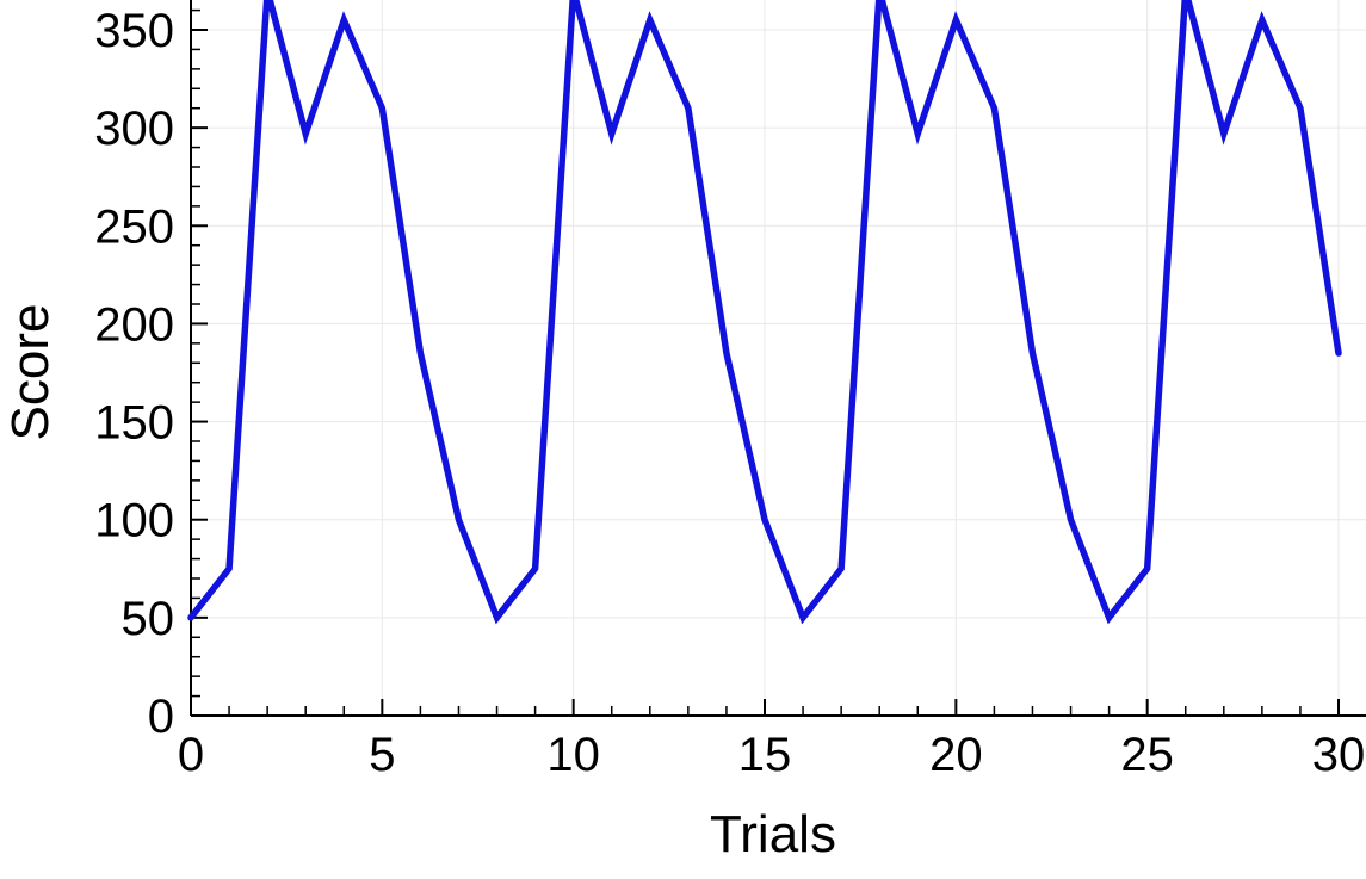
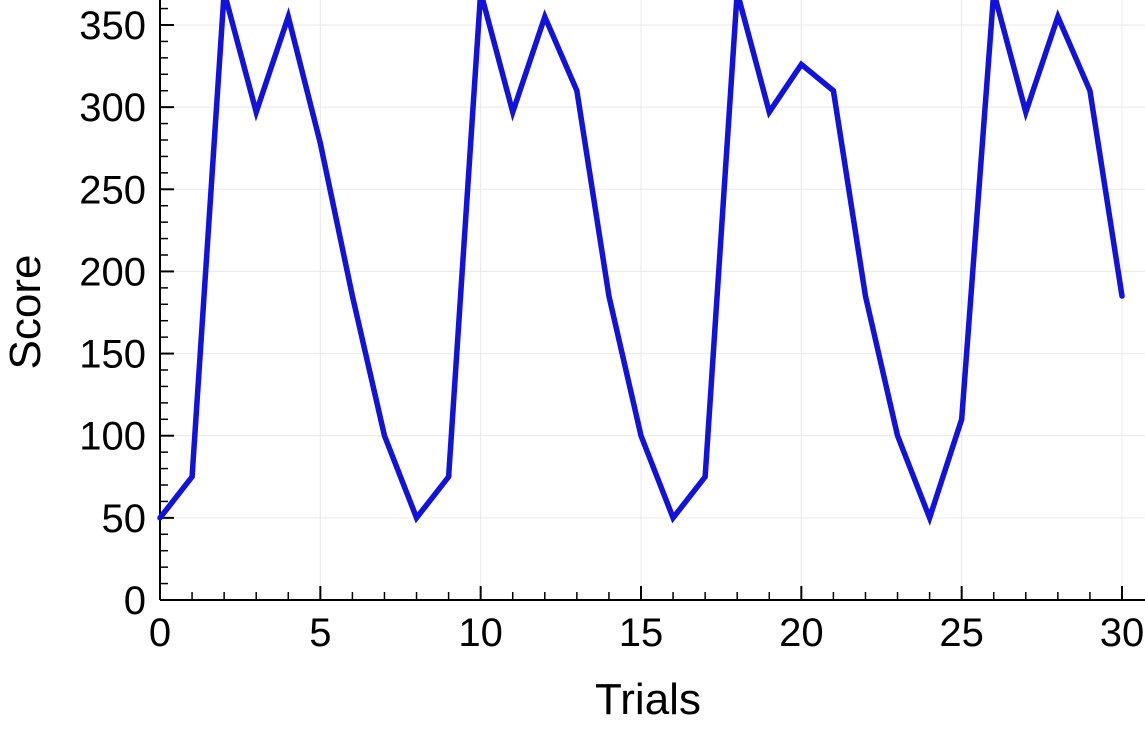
5: 310 -> 278
20: 355 -> 326
25: 75 -> 110
